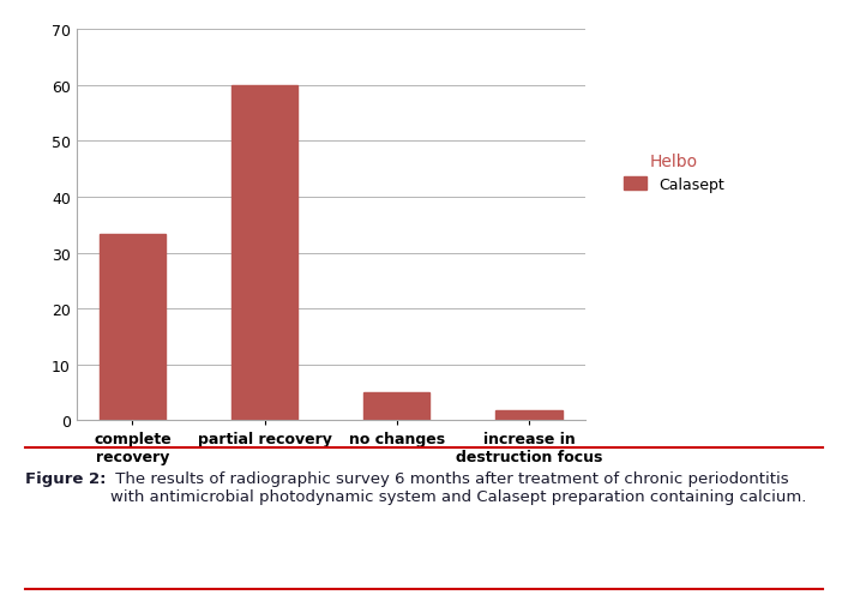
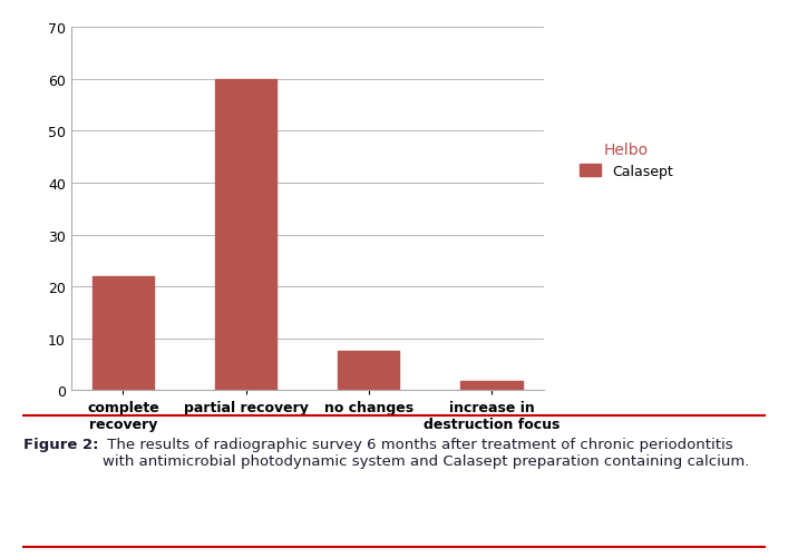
complete recovery: 33.3 -> 22.0
no changes: 5.0 -> 7.5
